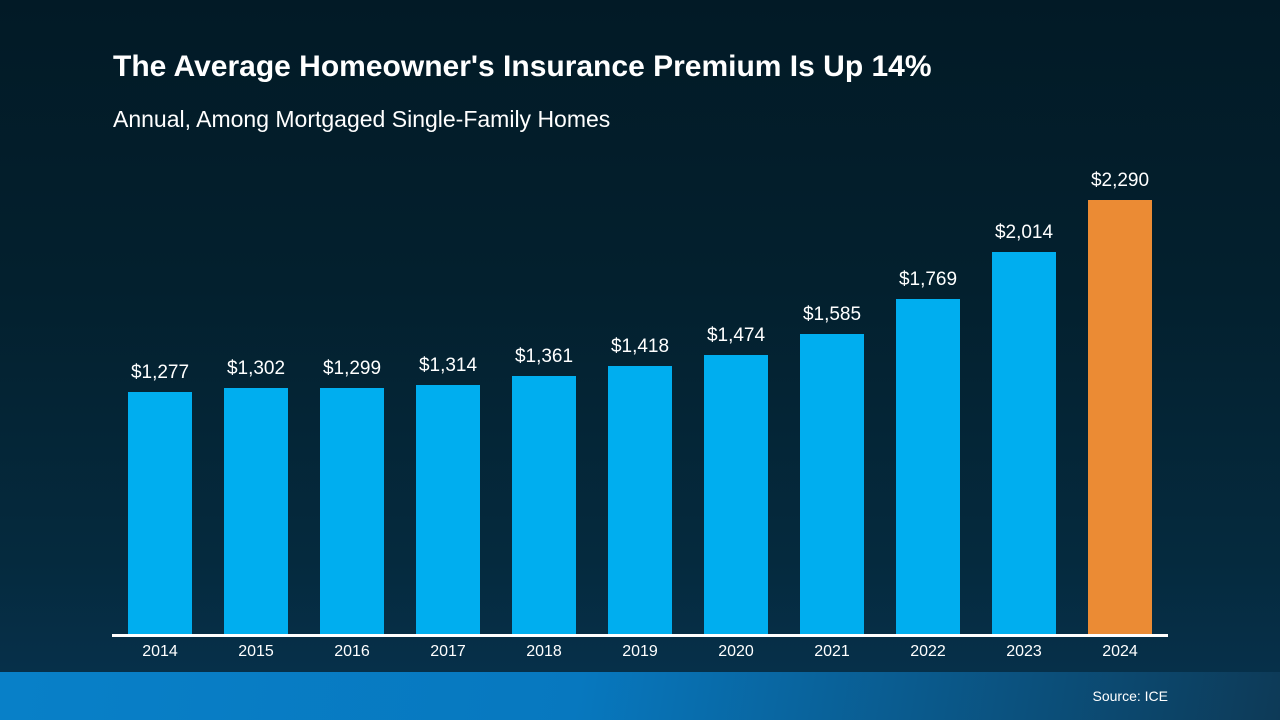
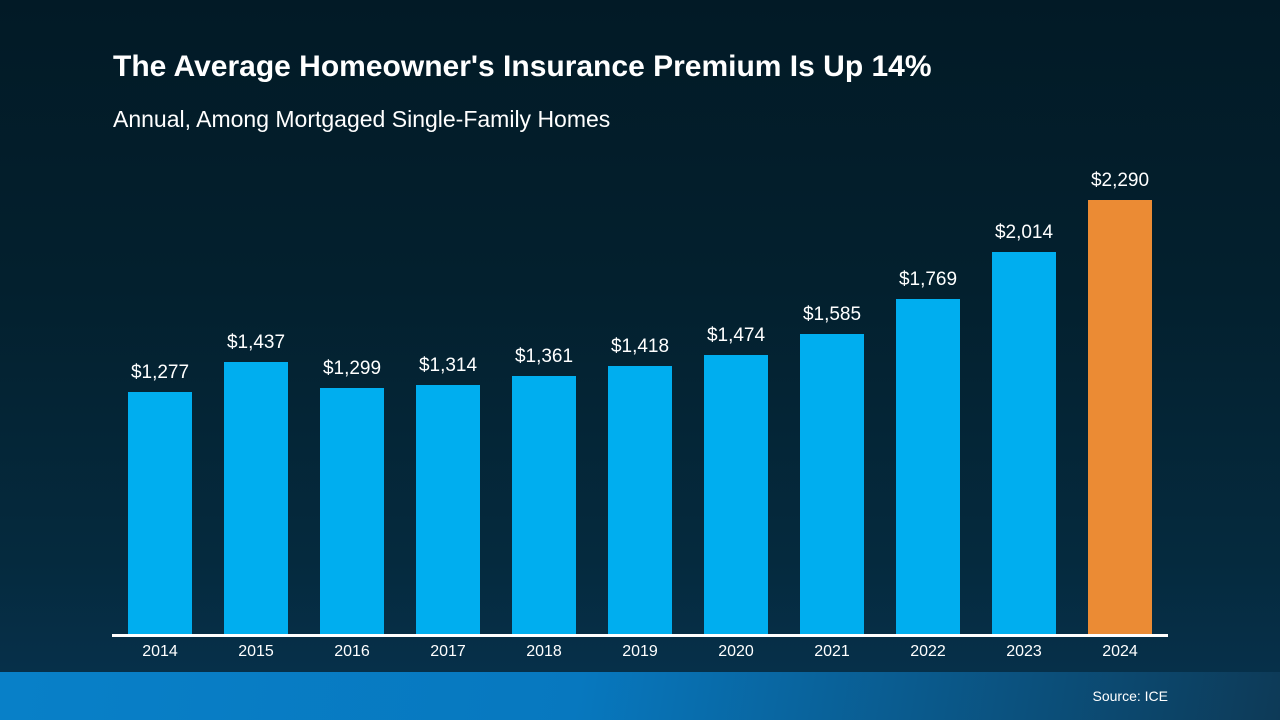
2015: $1,302 -> $1,437
